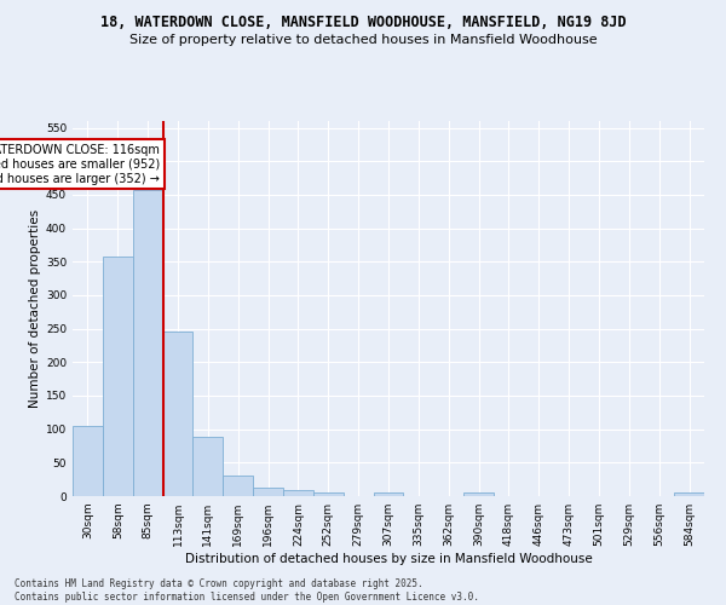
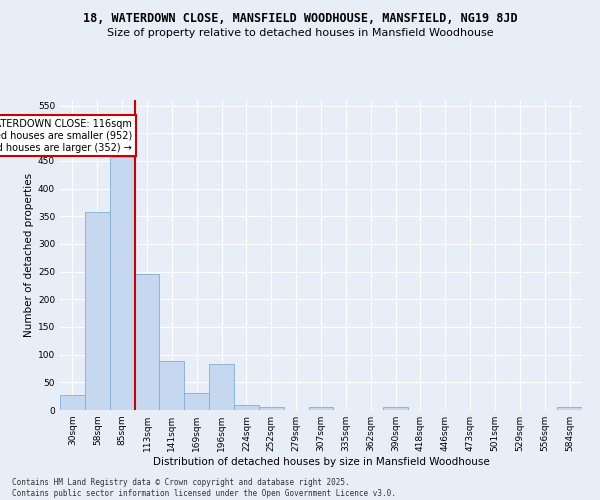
30sqm: 105 -> 28
196sqm: 13 -> 84
